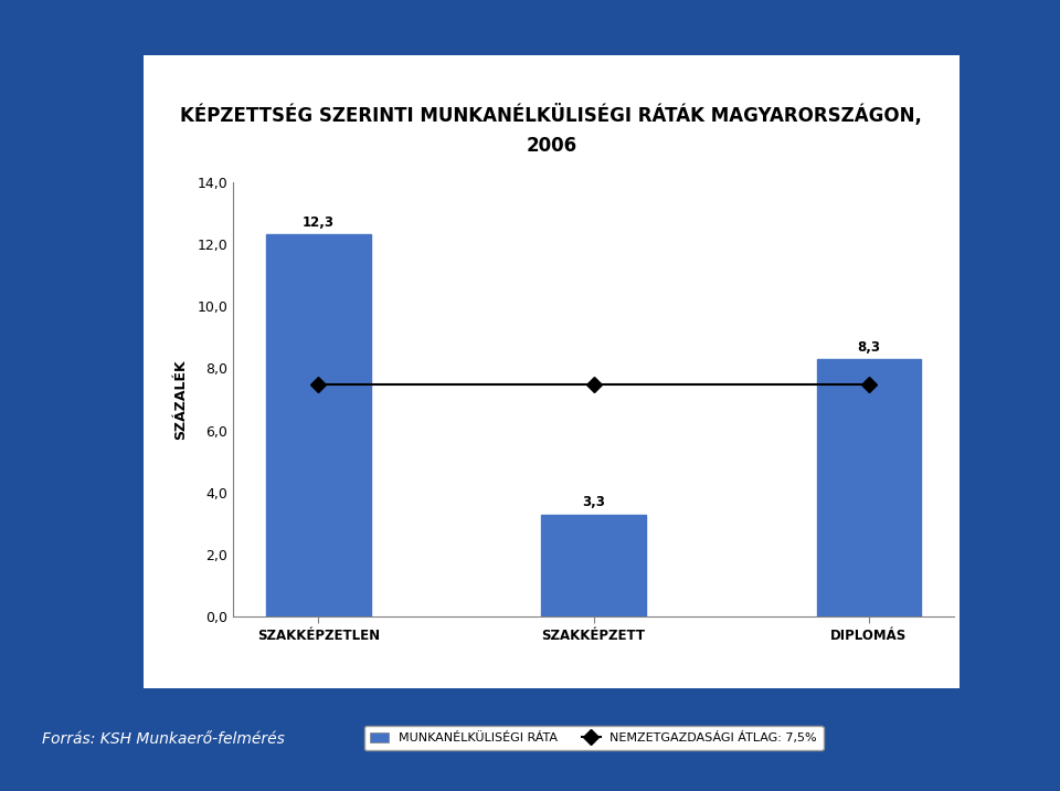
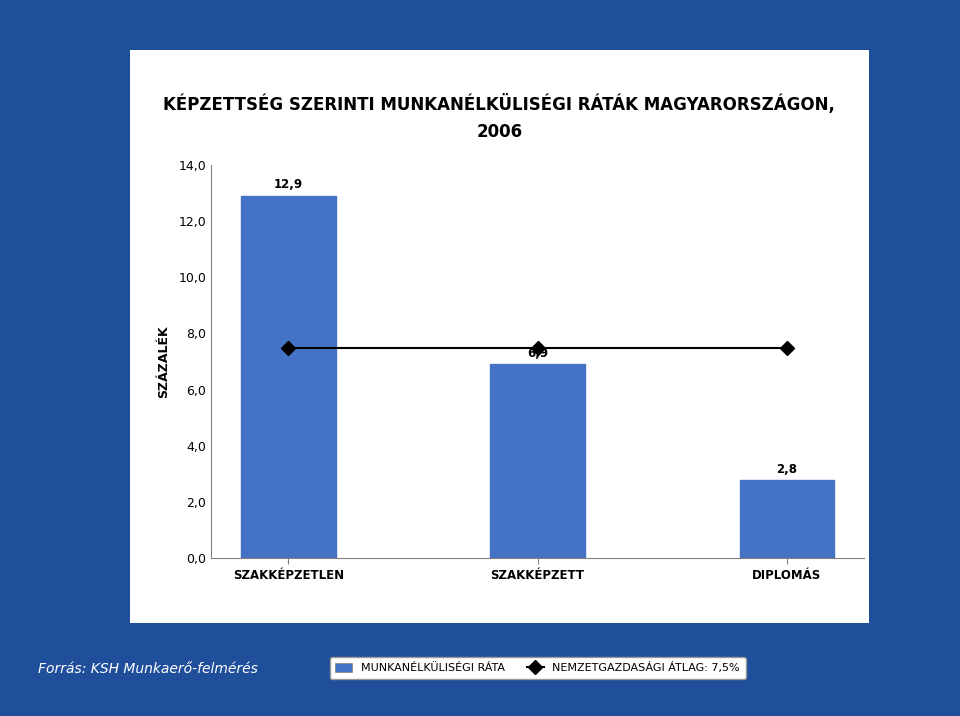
MUNKANÉLKÜLISÉGI RÁTA/SZAKKÉPZETLEN: 12,3 -> 12,9
MUNKANÉLKÜLISÉGI RÁTA/SZAKKÉPZETT: 3,3 -> 6,9
MUNKANÉLKÜLISÉGI RÁTA/DIPLOMÁS: 8,3 -> 2,8
